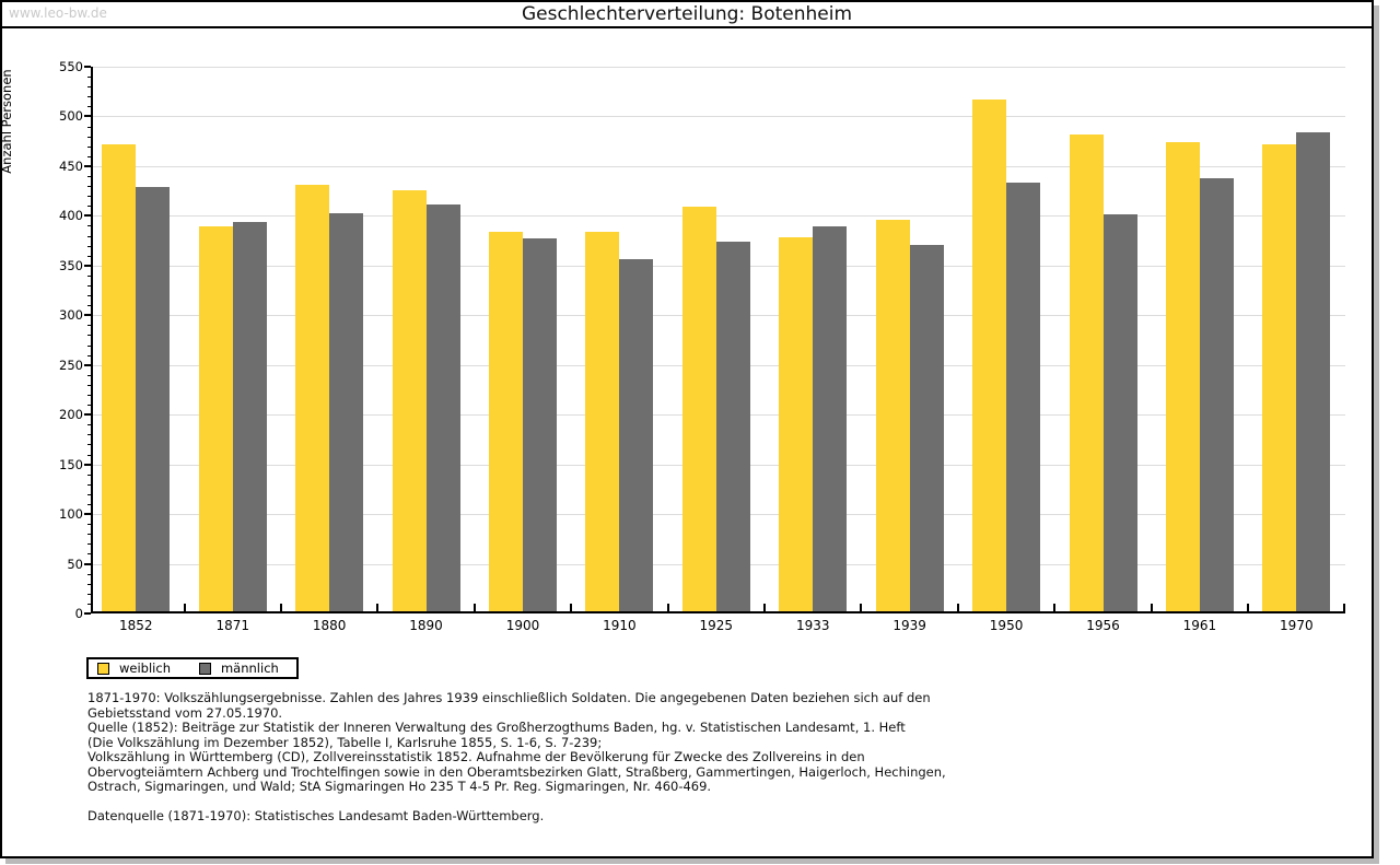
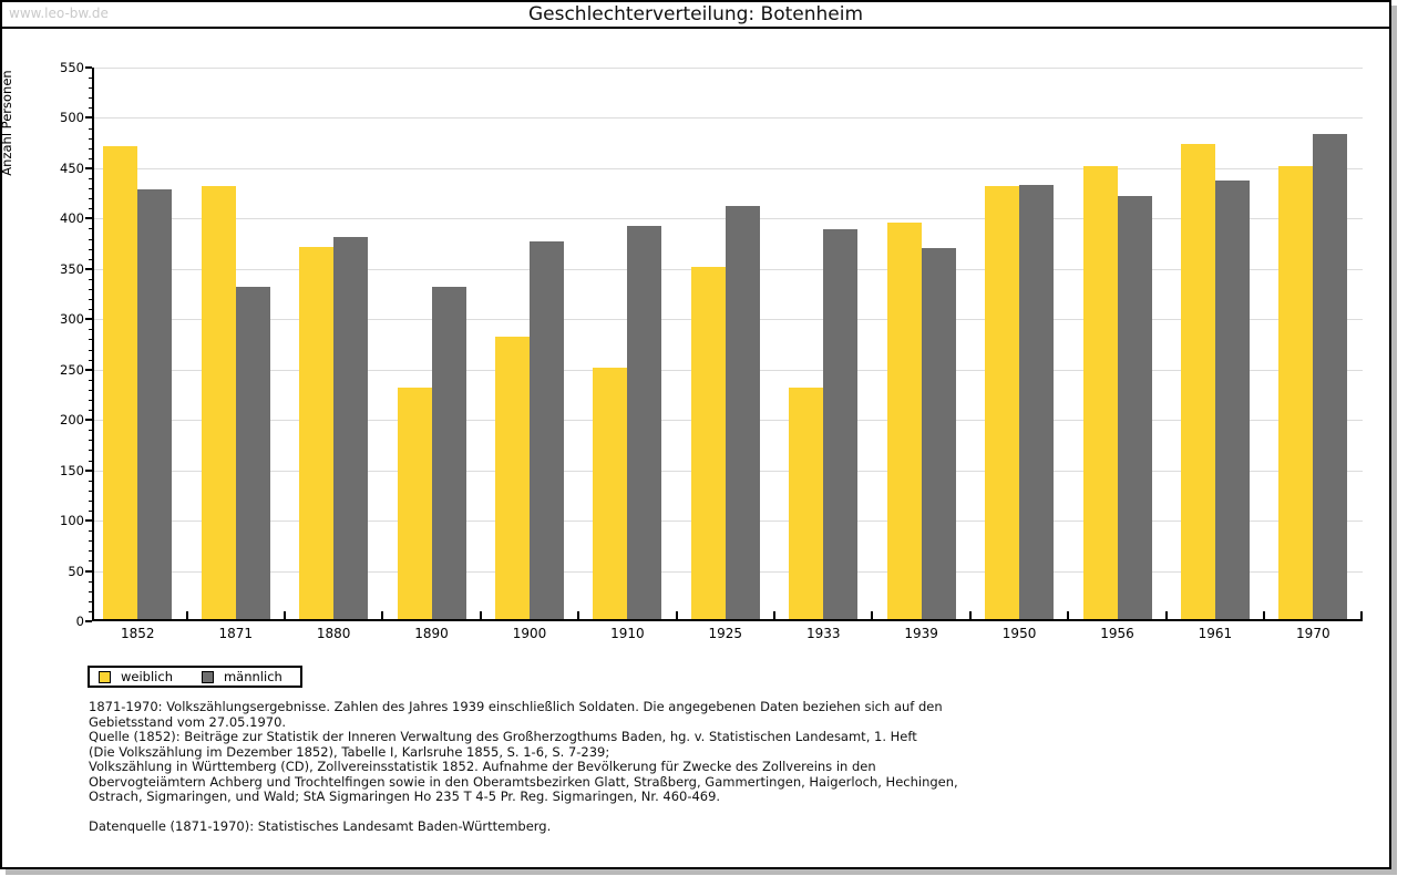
weiblich/1871: 390 -> 430
männlich/1871: 390 -> 330
weiblich/1880: 430 -> 370
männlich/1880: 400 -> 380
weiblich/1890: 420 -> 230
männlich/1890: 410 -> 330
weiblich/1900: 380 -> 280
weiblich/1910: 380 -> 250
männlich/1910: 350 -> 390
weiblich/1925: 410 -> 350
männlich/1925: 370 -> 410
weiblich/1933: 380 -> 230
weiblich/1950: 520 -> 430
weiblich/1956: 480 -> 450
männlich/1956: 400 -> 420
weiblich/1970: 470 -> 450
